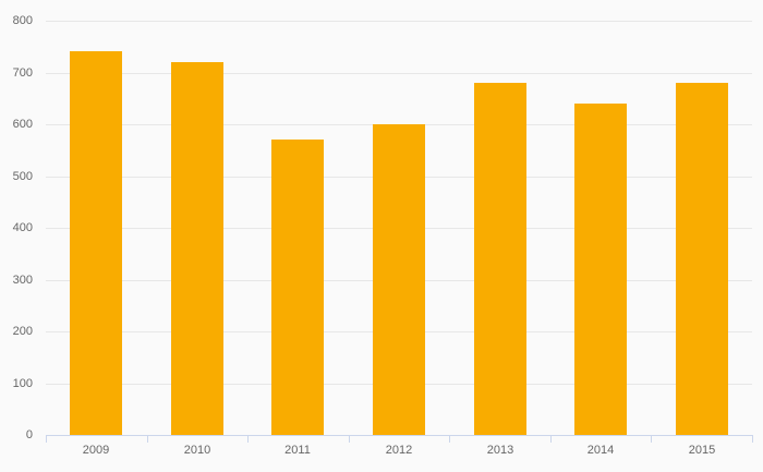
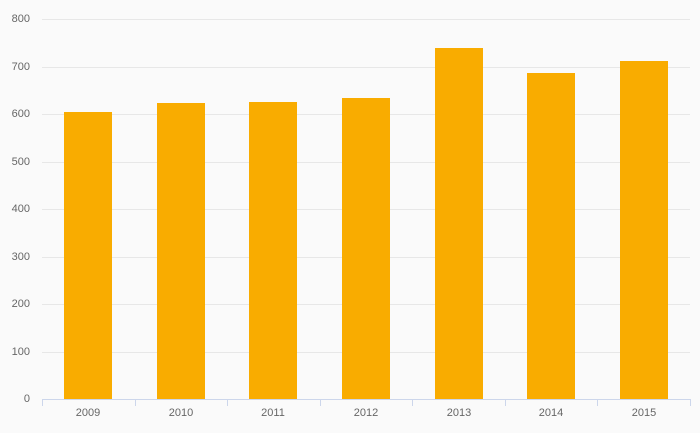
2009: 740 -> 600
2010: 720 -> 620
2011: 570 -> 630
2012: 600 -> 630
2013: 680 -> 740
2014: 640 -> 690
2015: 680 -> 710
